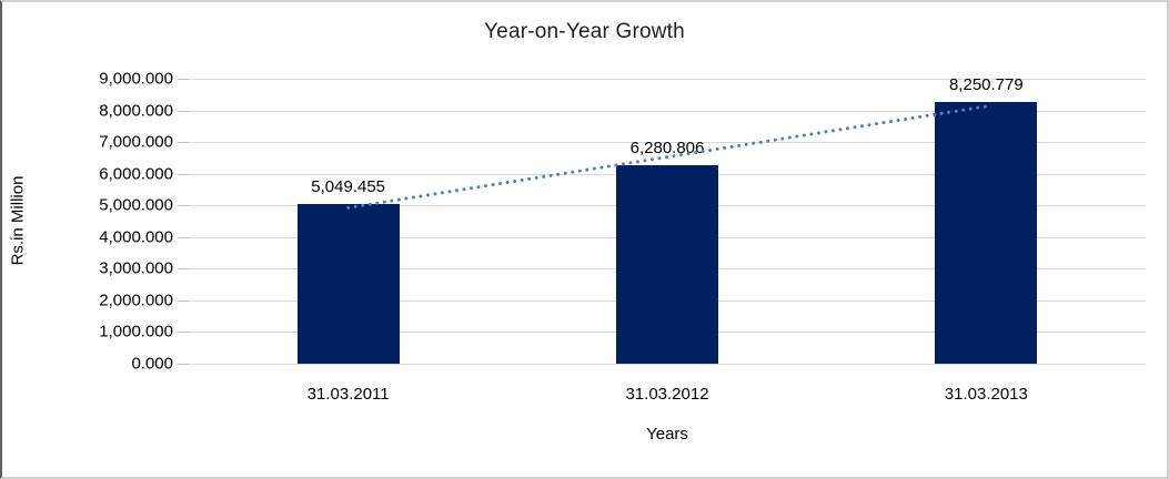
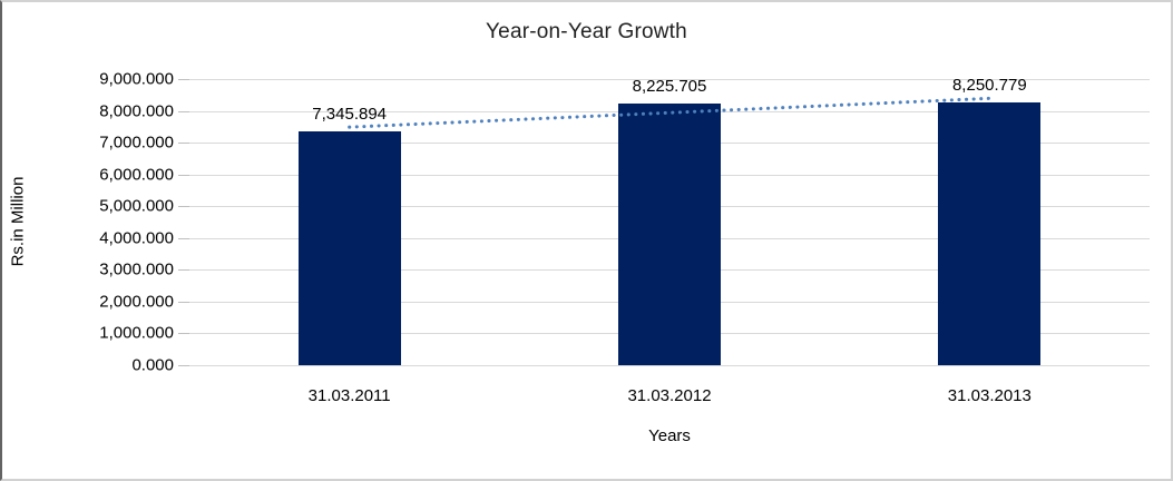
31.03.2011: 5,049.455 -> 7,345.894
31.03.2012: 6,280.806 -> 8,225.705
